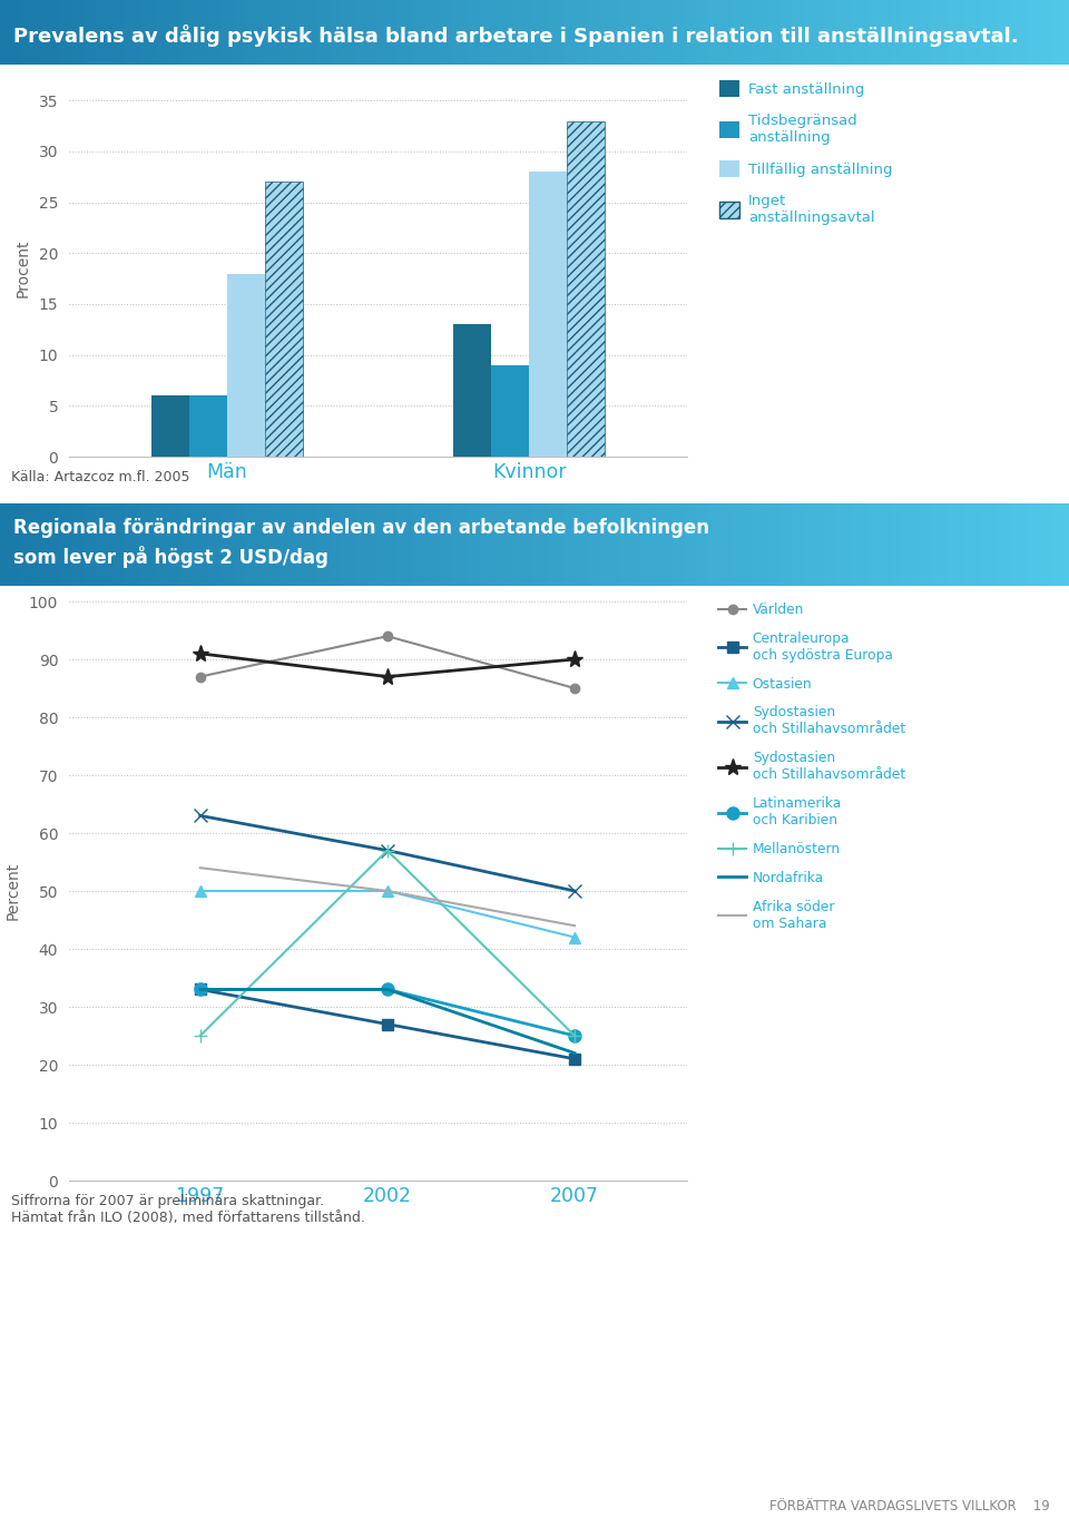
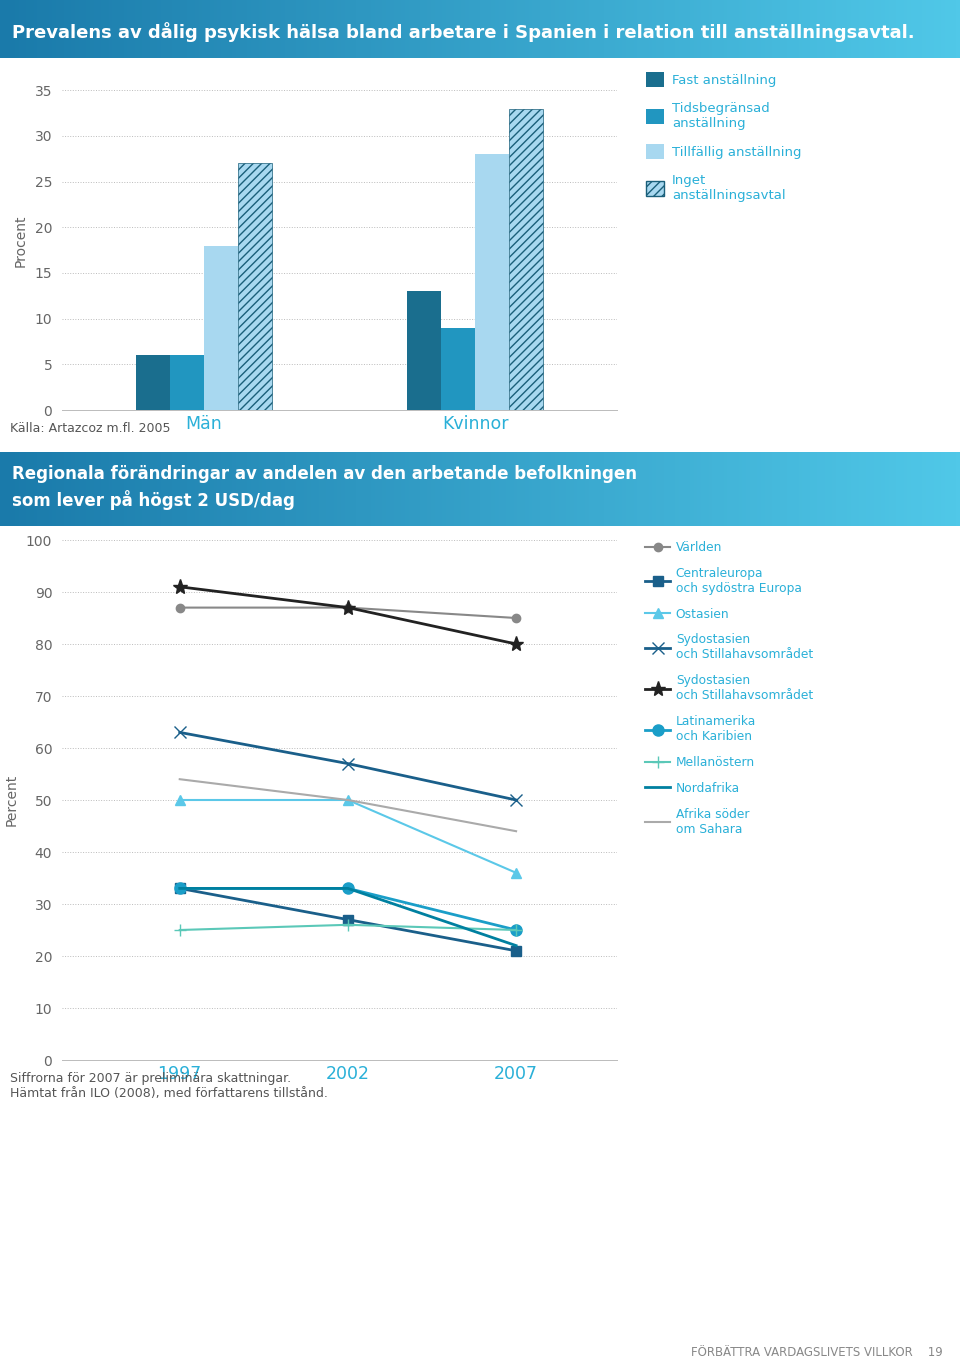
Världen/2002: 94 -> 87
Mellanöstern/2002: 57 -> 26
Ostasien/2007: 42 -> 36
Sydostasien och Stillahavsområdet/2007: 90 -> 80
